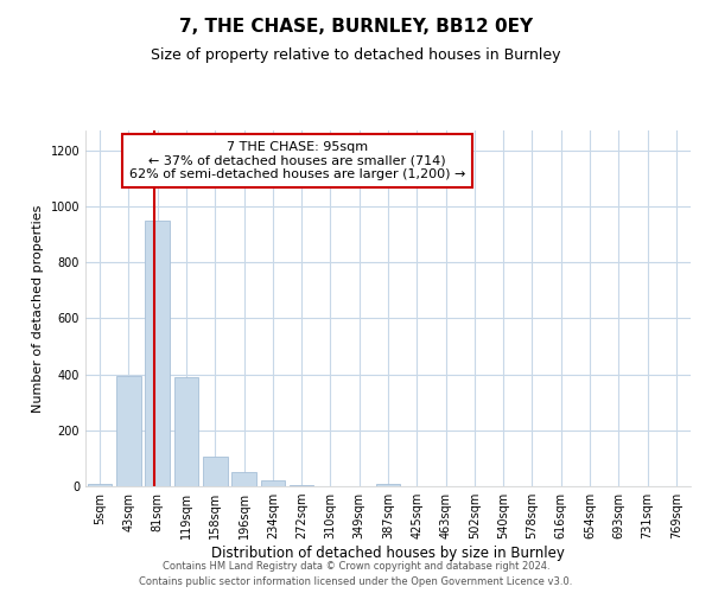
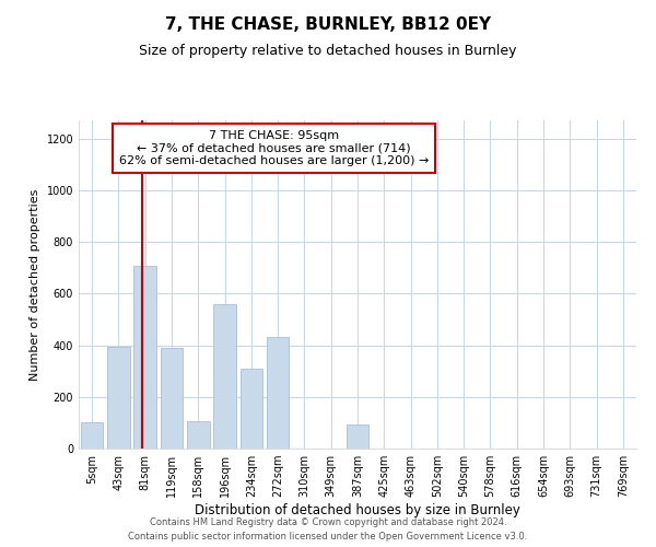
5sqm: 10 -> 100
81sqm: 950 -> 705
196sqm: 52 -> 560
234sqm: 22 -> 310
272sqm: 5 -> 430
387sqm: 10 -> 95
